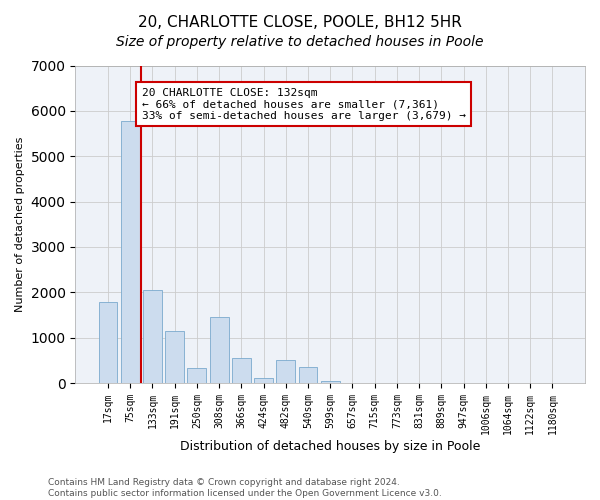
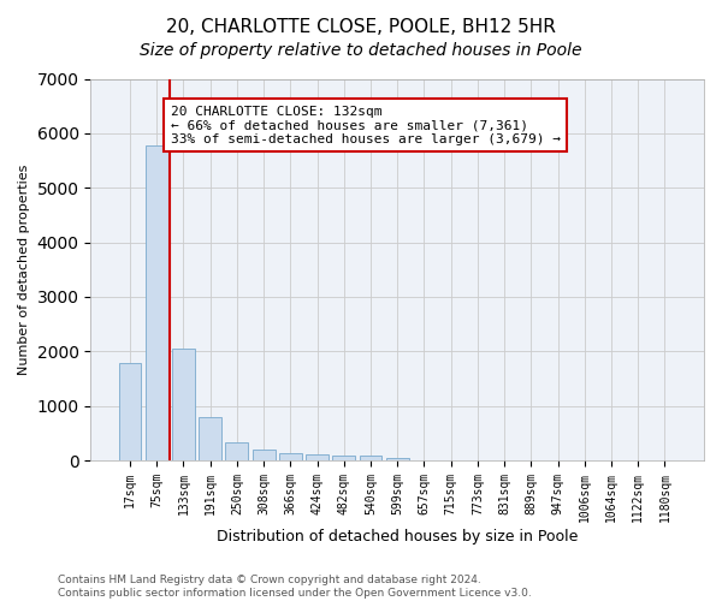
191sqm: 1150 -> 800
308sqm: 1450 -> 190
366sqm: 550 -> 120
482sqm: 500 -> 100
540sqm: 350 -> 80
